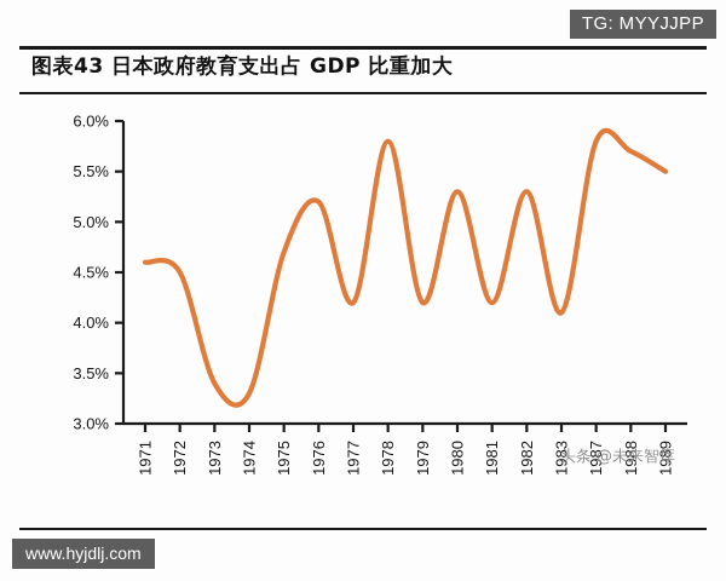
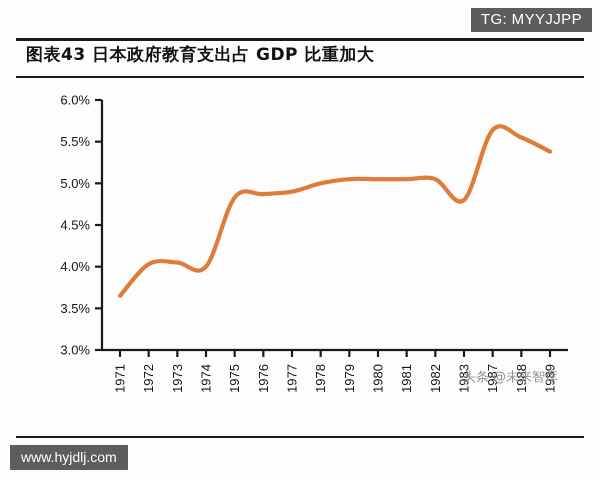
1971: 4.6% -> 3.6%
1972: 4.5% -> 4.0%
1973: 3.4% -> 4.0%
1974: 3.3% -> 4.0%
1975: 4.7% -> 4.8%
1976: 5.2% -> 4.9%
1977: 4.2% -> 4.9%
1978: 5.8% -> 5.0%
1979: 4.2% -> 5.0%
1980: 5.3% -> 5.0%
1981: 4.2% -> 5.0%
1982: 5.3% -> 5.0%
1983: 4.1% -> 4.8%
1987: 5.8% -> 5.6%
1988: 5.7% -> 5.5%
1989: 5.5% -> 5.4%
